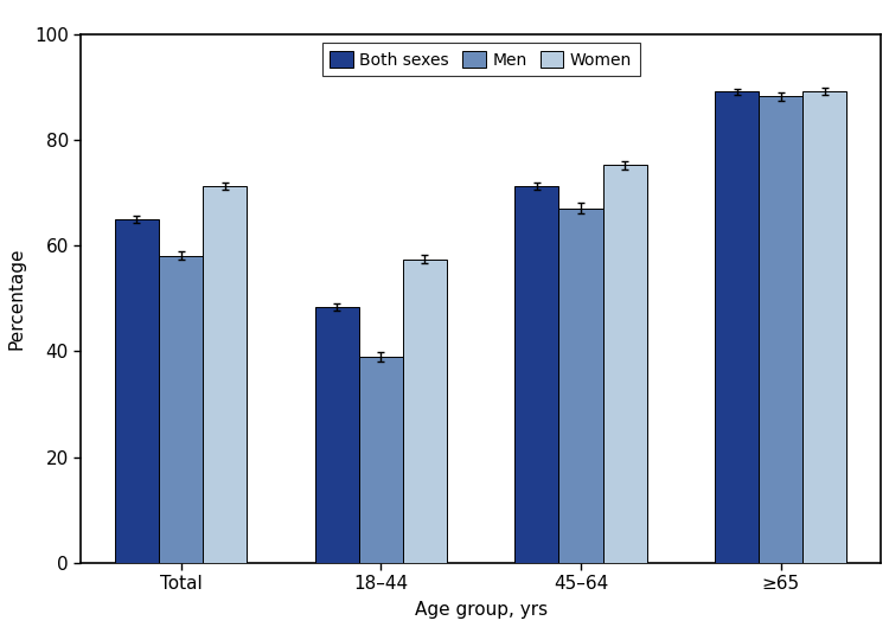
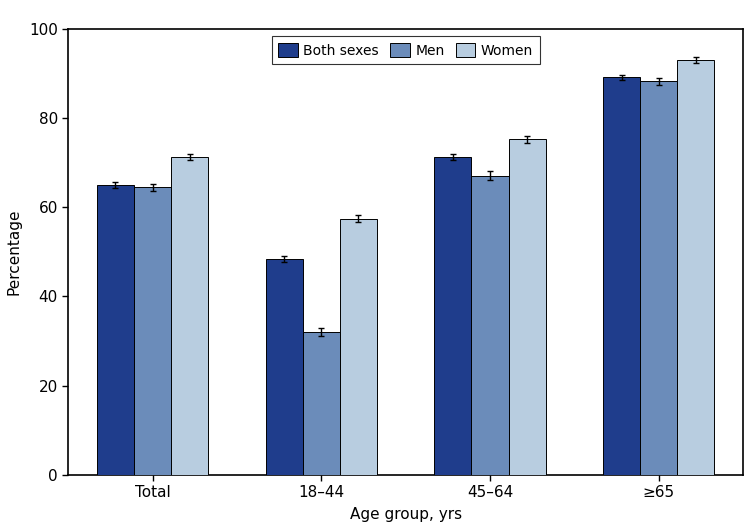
Men/Total: 58.1 -> 64.5
Men/18–44: 39.0 -> 32.0
Women/≥65: 89.2 -> 93.0
